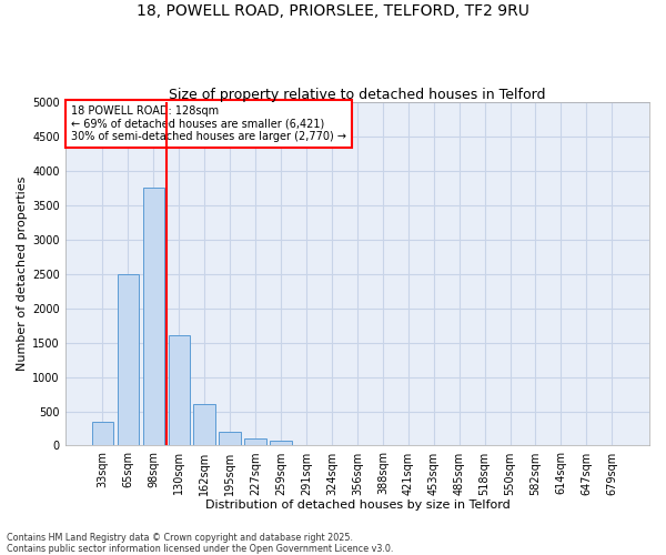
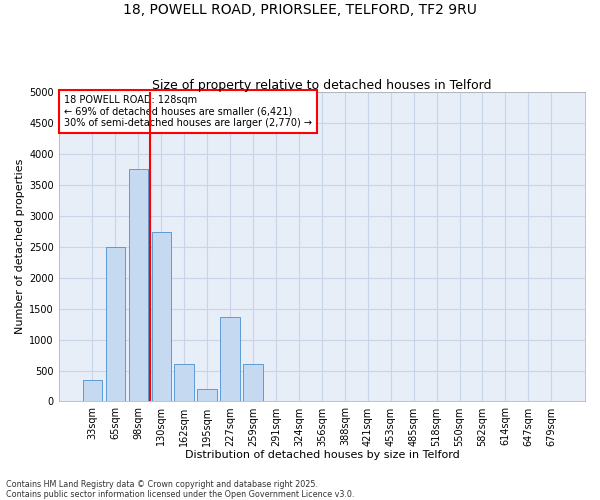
130sqm: 1600 -> 2740
227sqm: 100 -> 1360
259sqm: 80 -> 600
